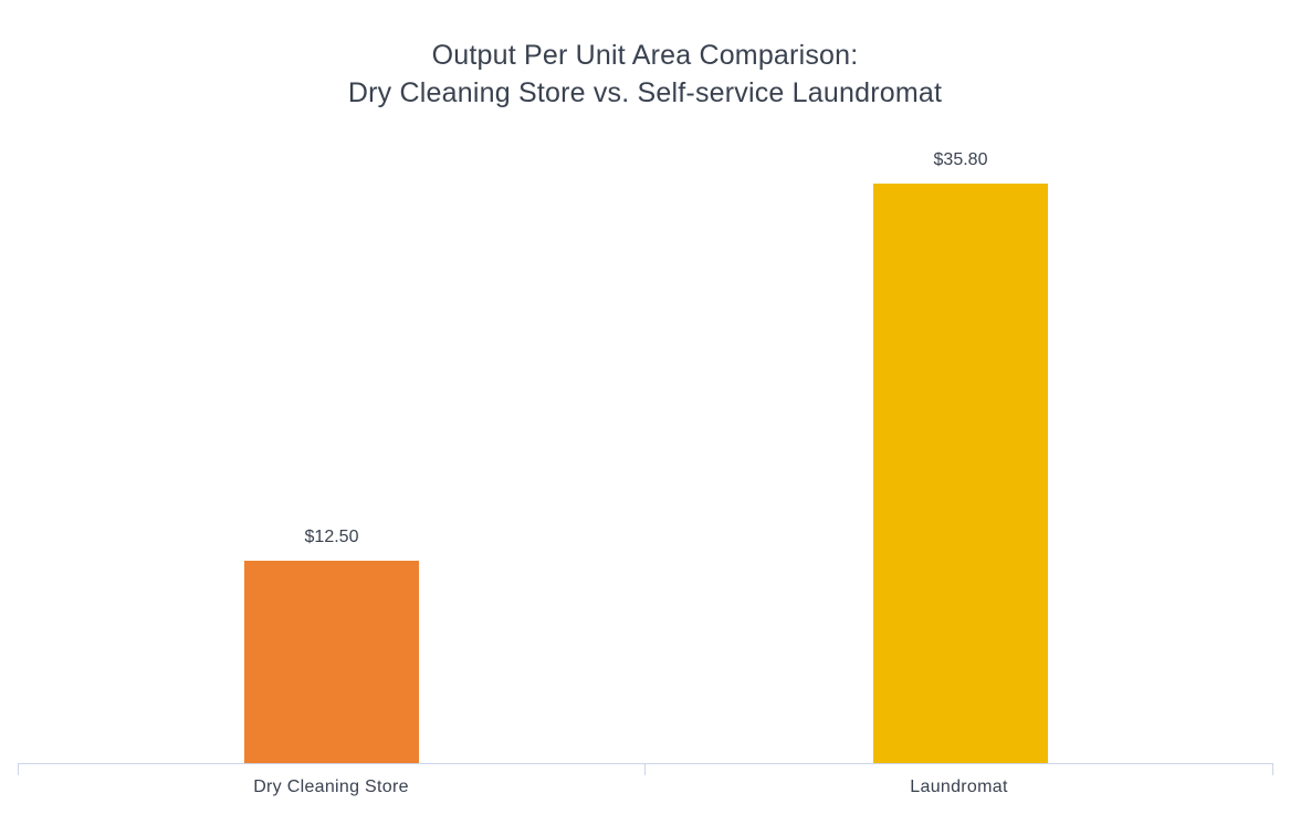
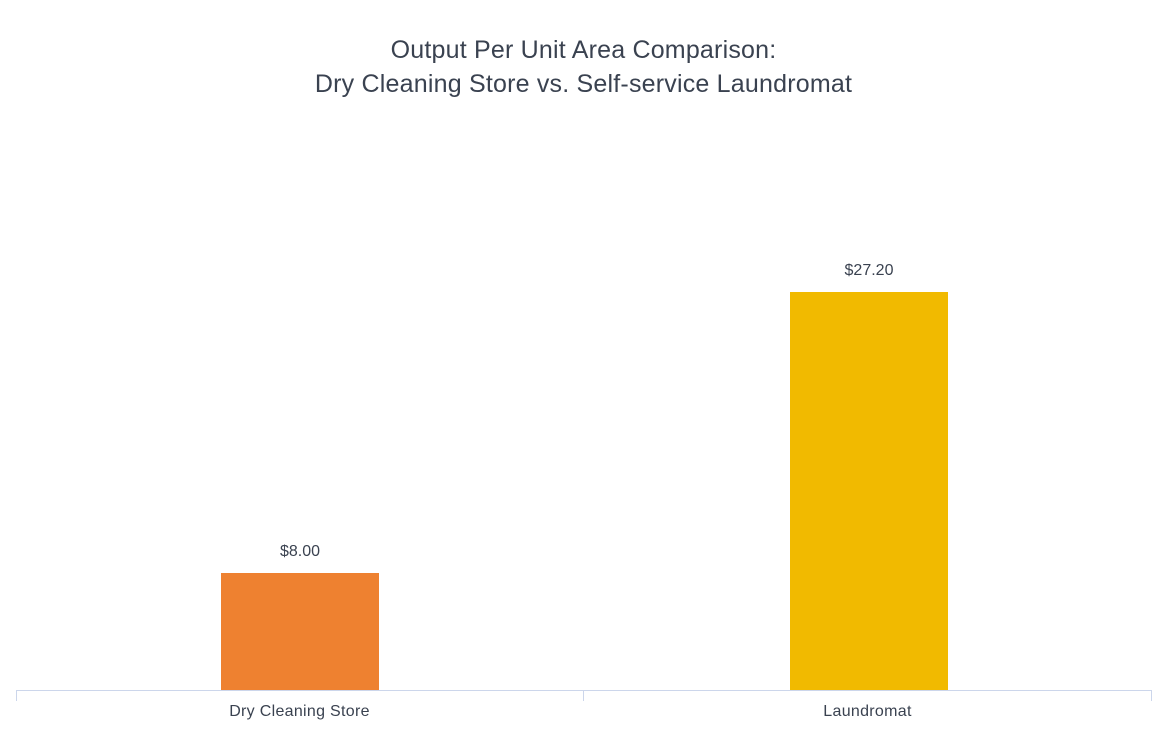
Dry Cleaning Store: $12.50 -> $8.00
Laundromat: $35.80 -> $27.20
